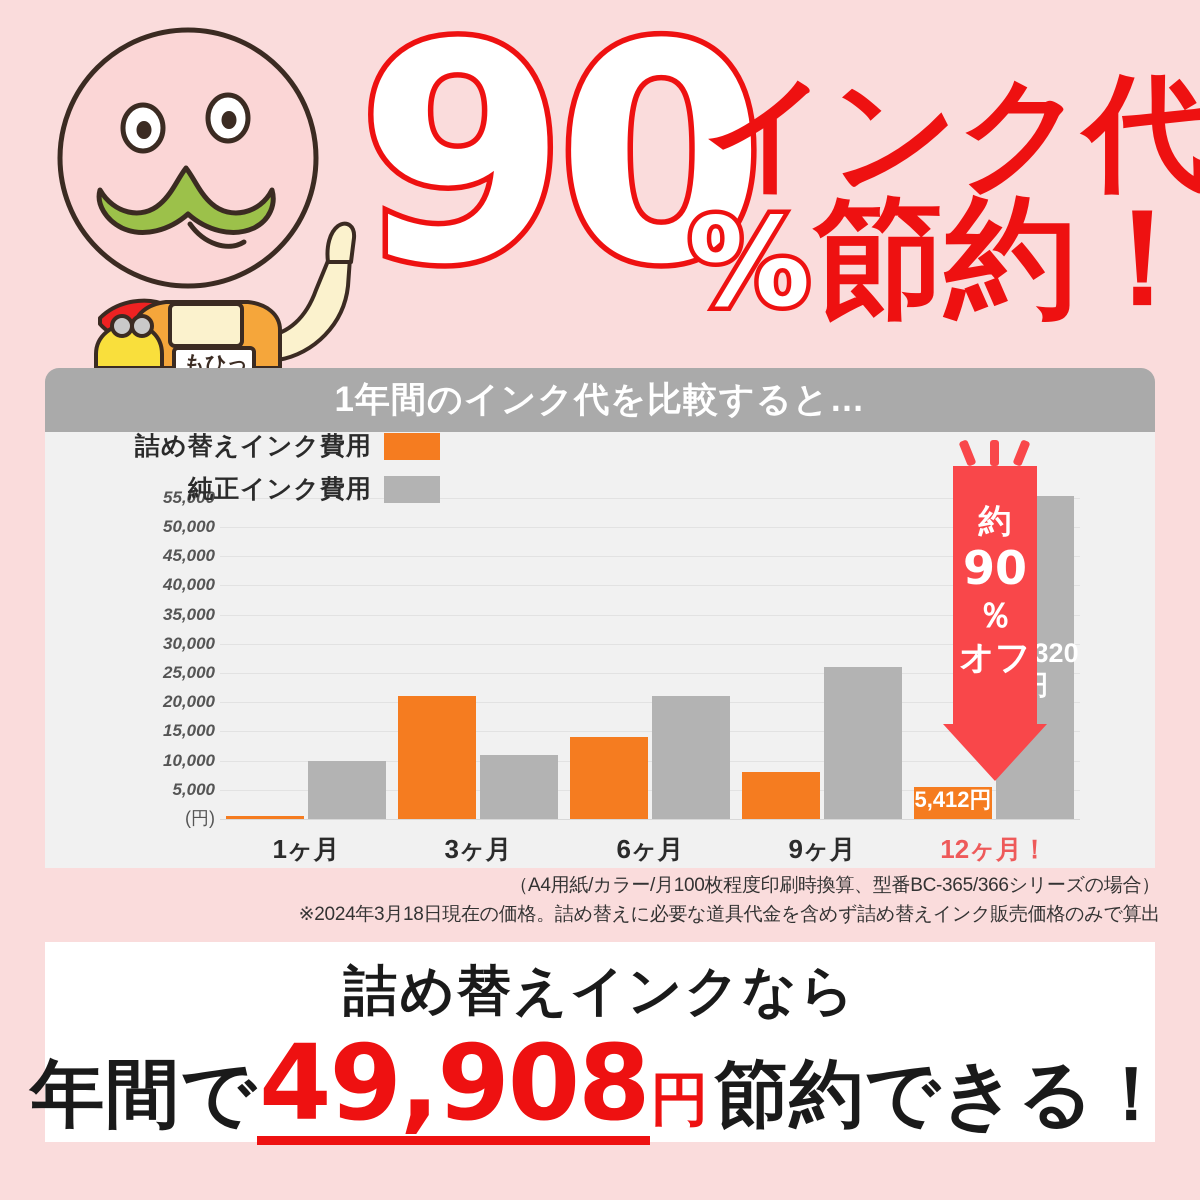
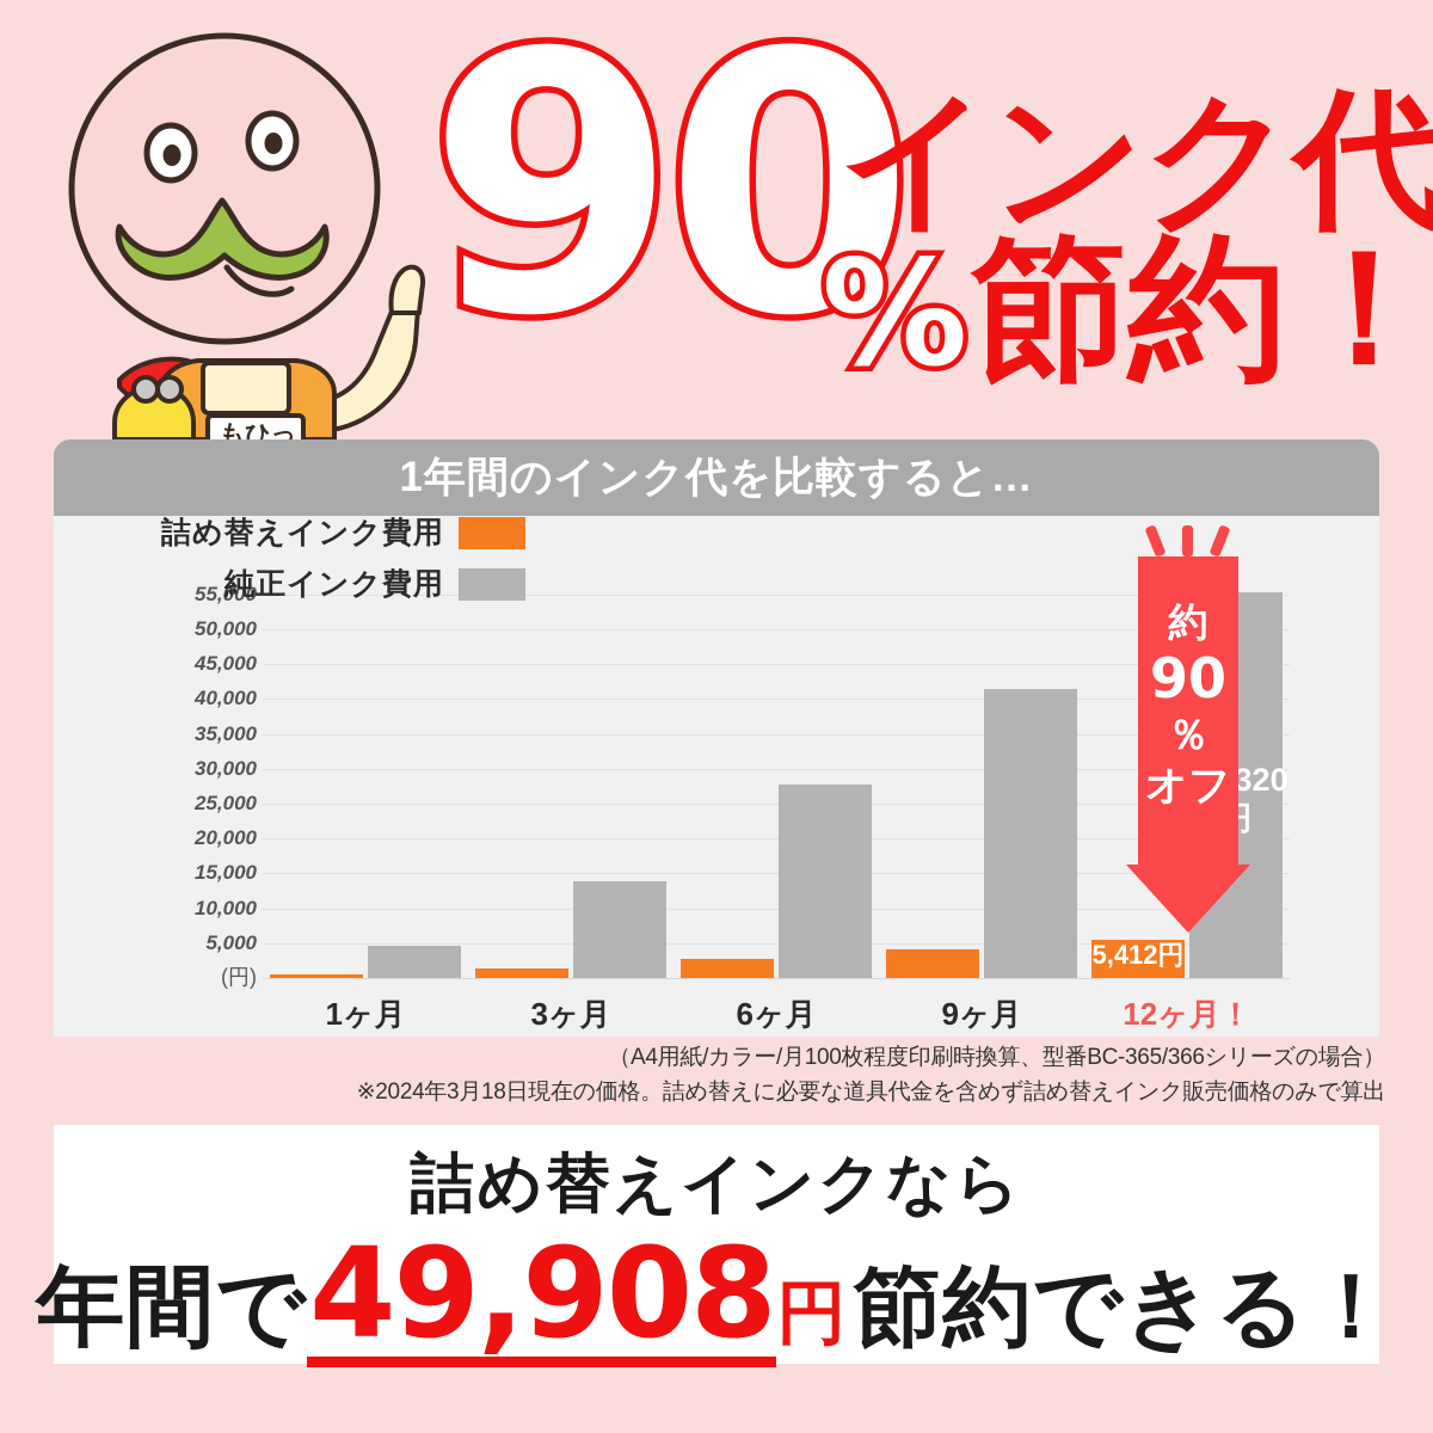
純正インク費用/1ヶ月: 10000 -> 5000
詰め替えインク費用/3ヶ月: 21000 -> 1000
純正インク費用/3ヶ月: 11000 -> 14000
詰め替えインク費用/6ヶ月: 14000 -> 3000
純正インク費用/6ヶ月: 21000 -> 28000
詰め替えインク費用/9ヶ月: 8000 -> 4000
純正インク費用/9ヶ月: 26000 -> 41000
